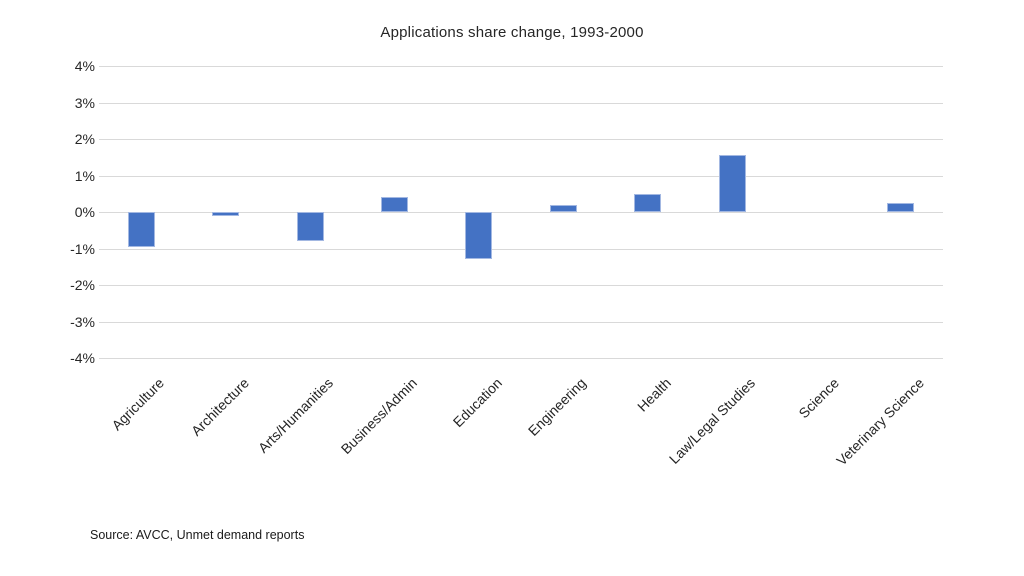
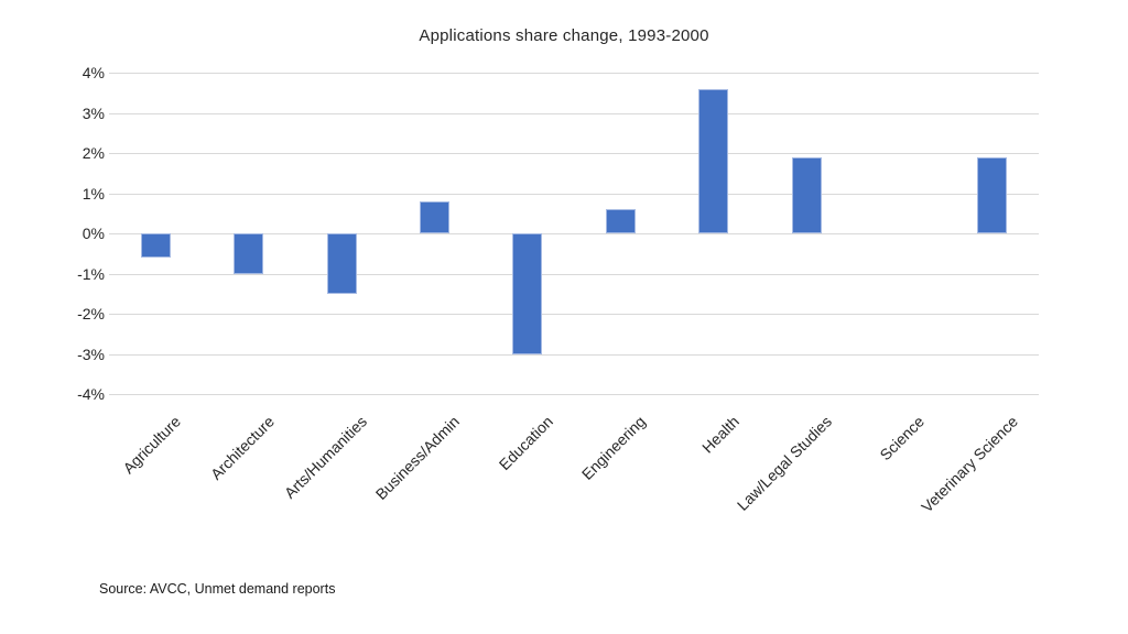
Agriculture: -0.9% -> -0.6%
Architecture: -0.1% -> -1.0%
Arts/Humanities: -0.8% -> -1.5%
Business/Admin: 0.4% -> 0.8%
Education: -1.3% -> -3.0%
Engineering: 0.2% -> 0.6%
Health: 0.5% -> 3.6%
Law/Legal Studies: 1.6% -> 1.9%
Veterinary Science: 0.2% -> 1.9%
